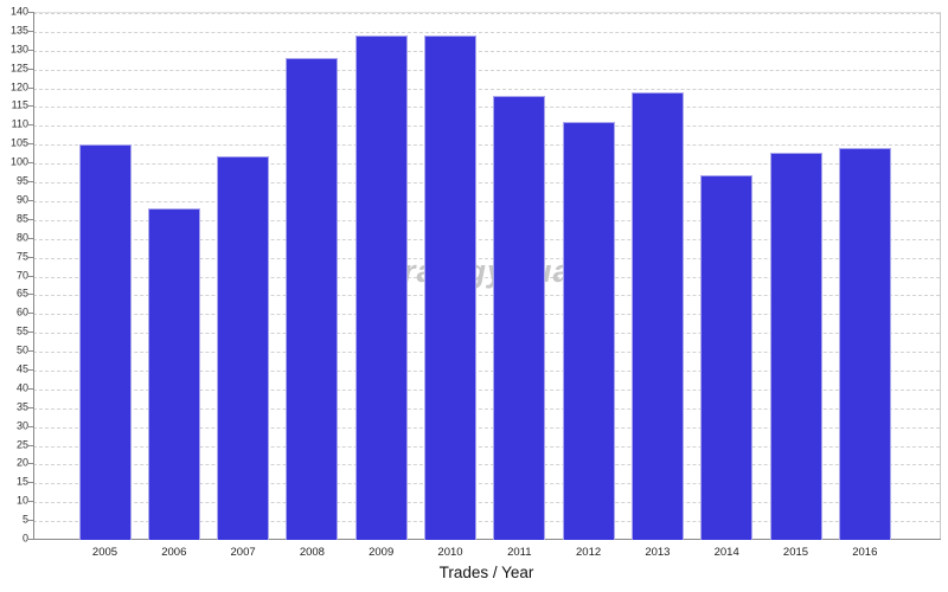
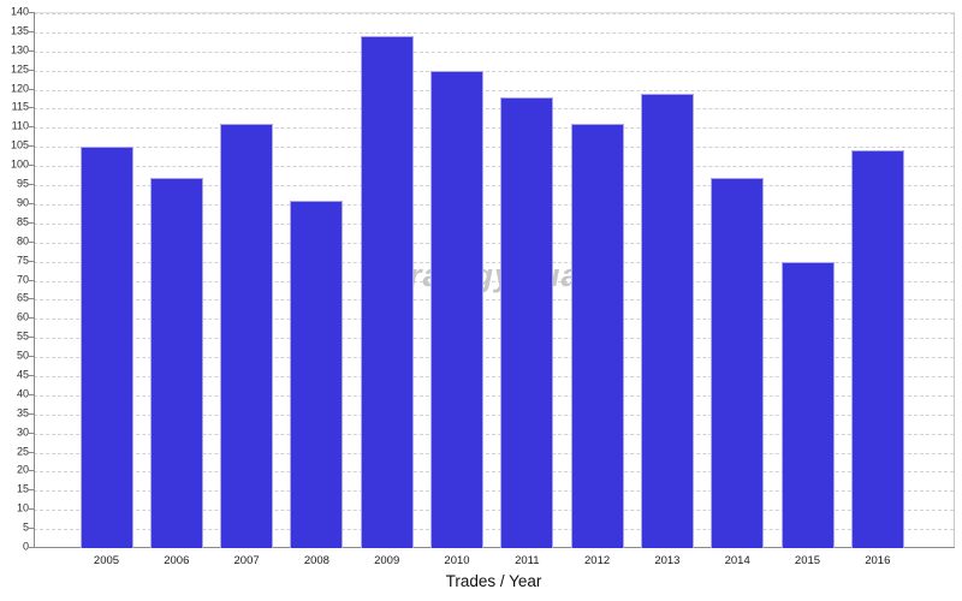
2006: 88 -> 97
2007: 102 -> 111
2008: 128 -> 91
2010: 134 -> 125
2015: 103 -> 75
